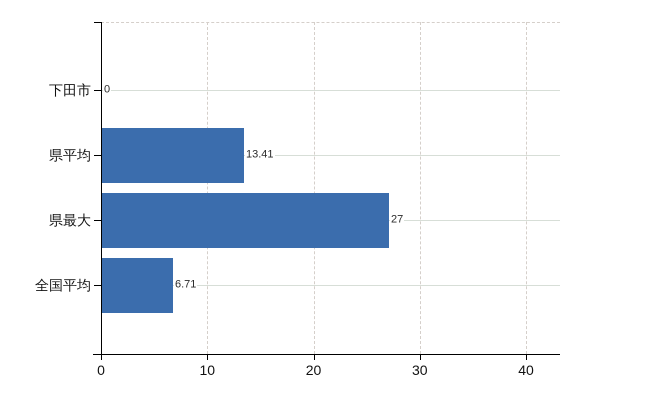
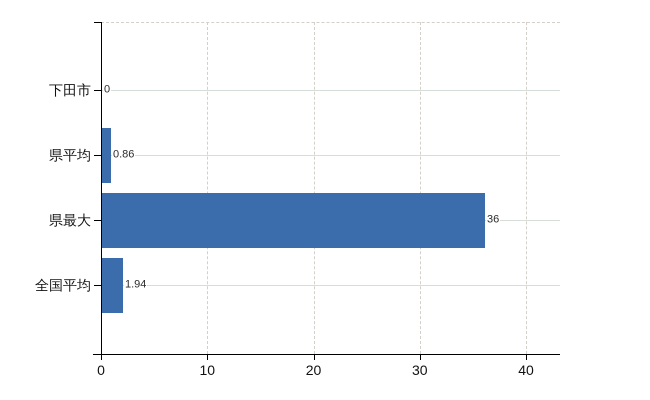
県平均: 13.41 -> 0.86
県最大: 27 -> 36
全国平均: 6.71 -> 1.94
